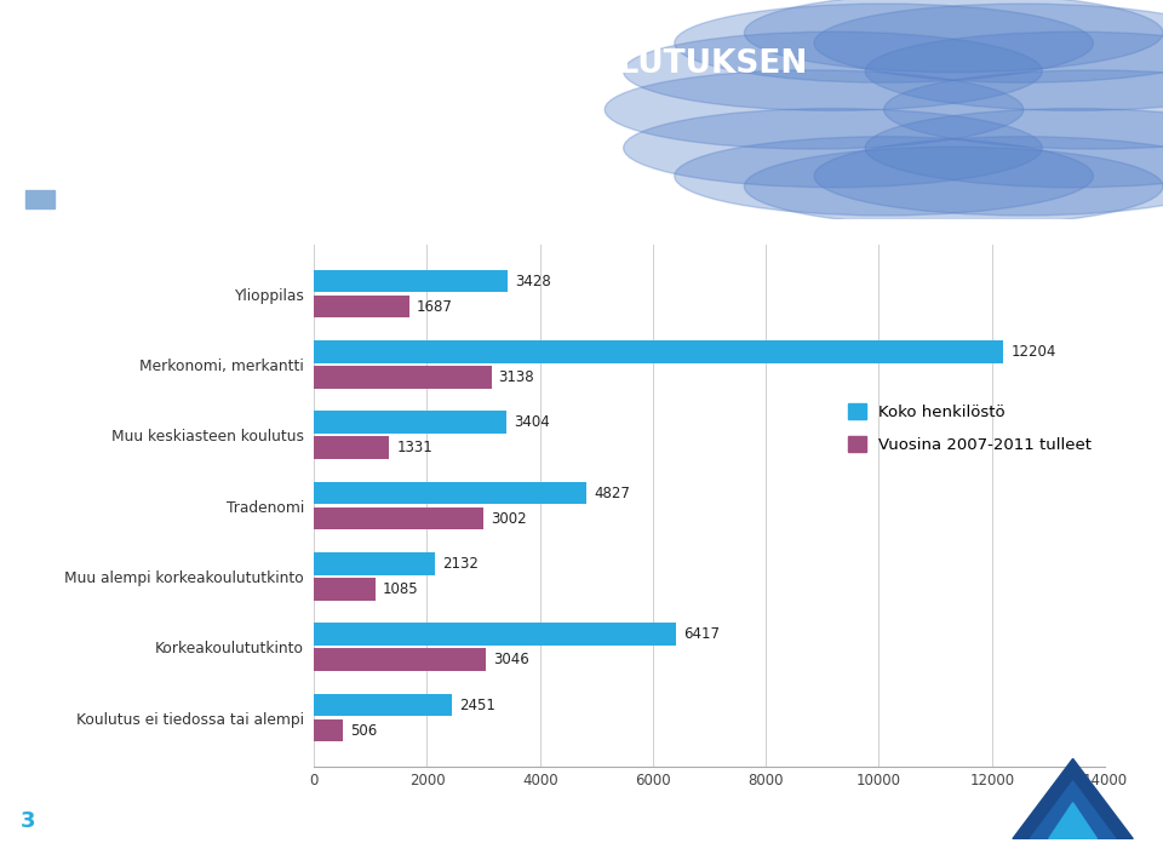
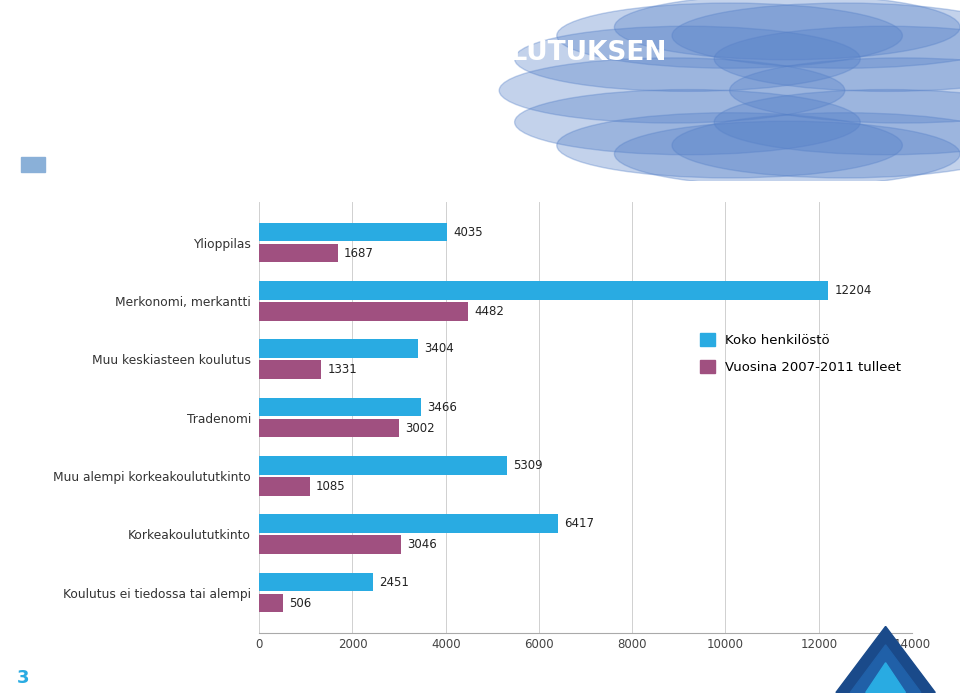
Koko henkilöstö/Ylioppilas: 3428 -> 4035
Vuosina 2007-2011 tulleet/Merkonomi, merkantti: 3138 -> 4482
Koko henkilöstö/Tradenomi: 4827 -> 3466
Koko henkilöstö/Muu alempi korkeakoulututkinto: 2132 -> 5309
